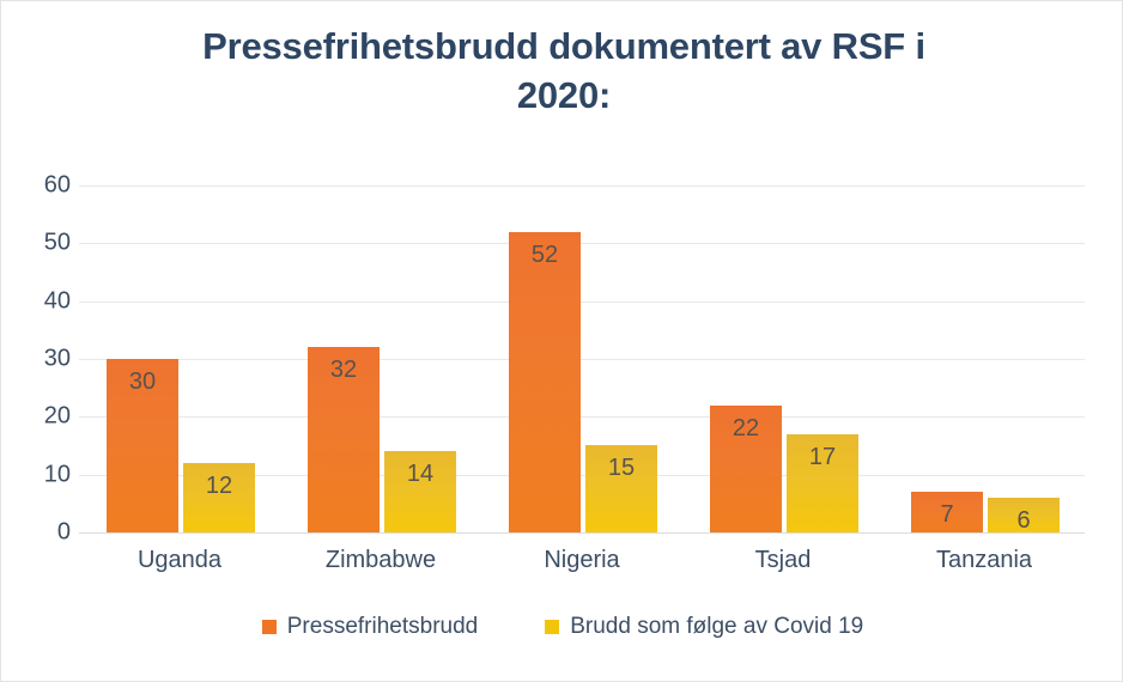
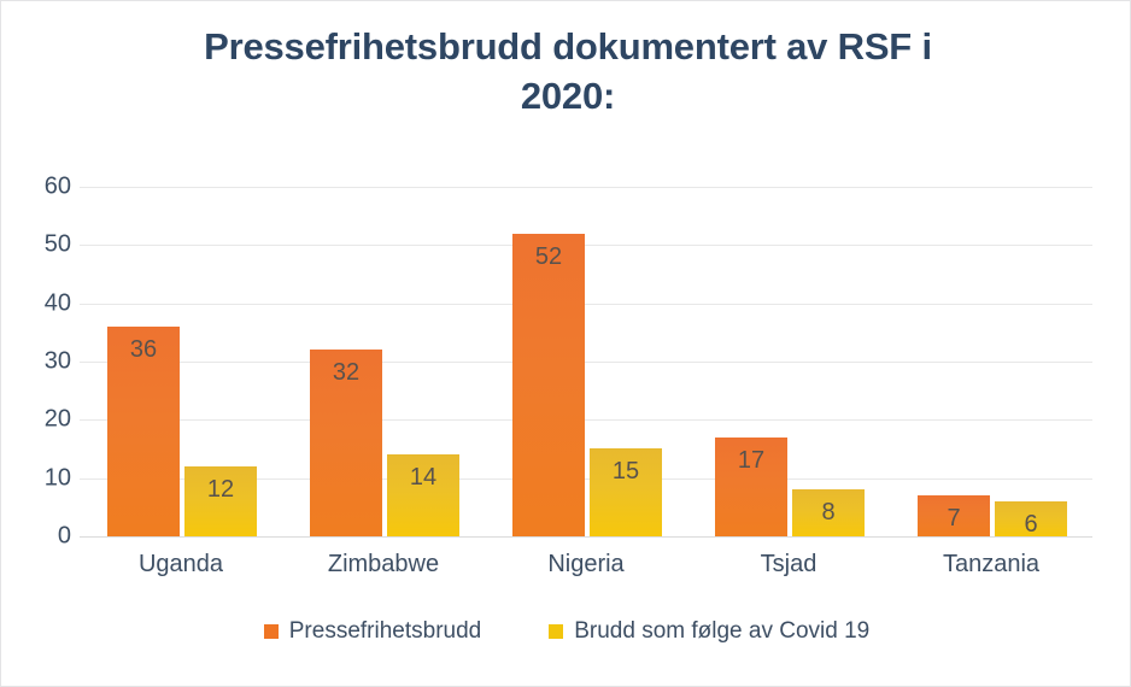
Pressefrihetsbrudd/Uganda: 30 -> 36
Pressefrihetsbrudd/Tsjad: 22 -> 17
Brudd som følge av Covid 19/Tsjad: 17 -> 8
